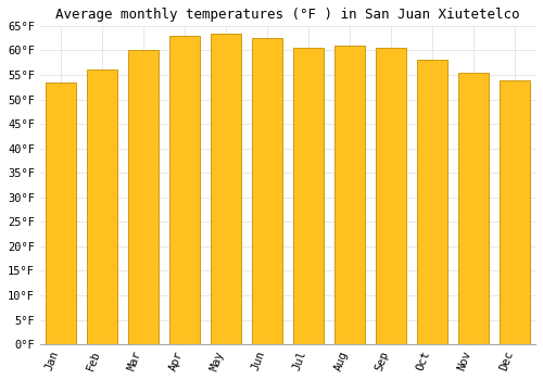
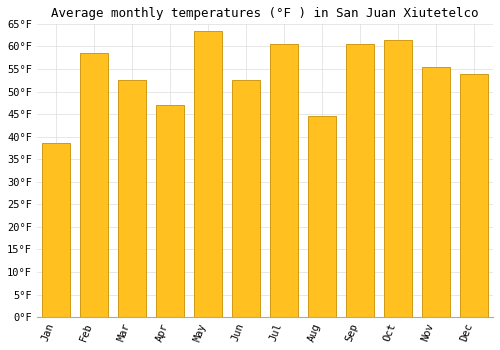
Jan: 53.5°F -> 38.5°F
Feb: 56.0°F -> 58.5°F
Mar: 60.0°F -> 52.5°F
Apr: 63.0°F -> 47.0°F
Jun: 62.5°F -> 52.5°F
Aug: 61.0°F -> 44.5°F
Oct: 58.0°F -> 61.5°F
